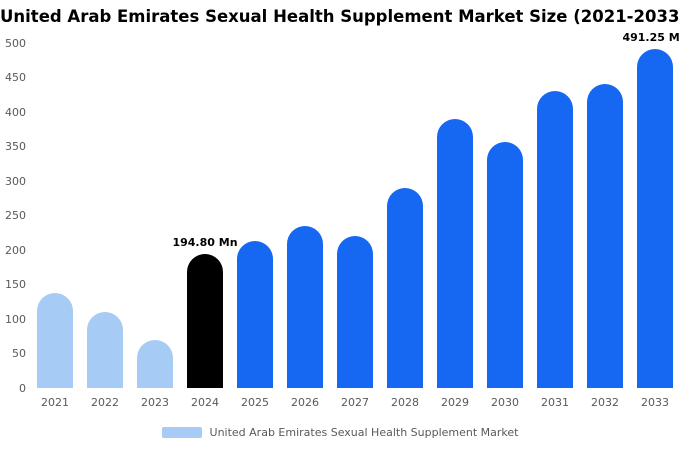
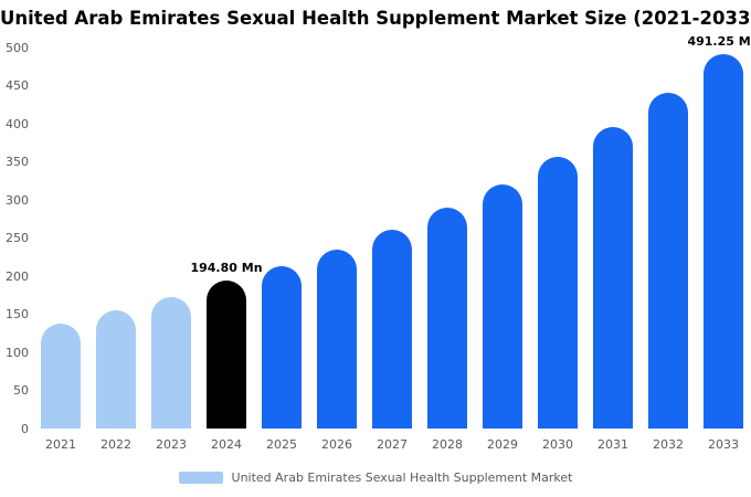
2022: 110 -> 160
2023: 70 -> 170
2027: 220 -> 260
2029: 390 -> 320
2031: 430 -> 400
